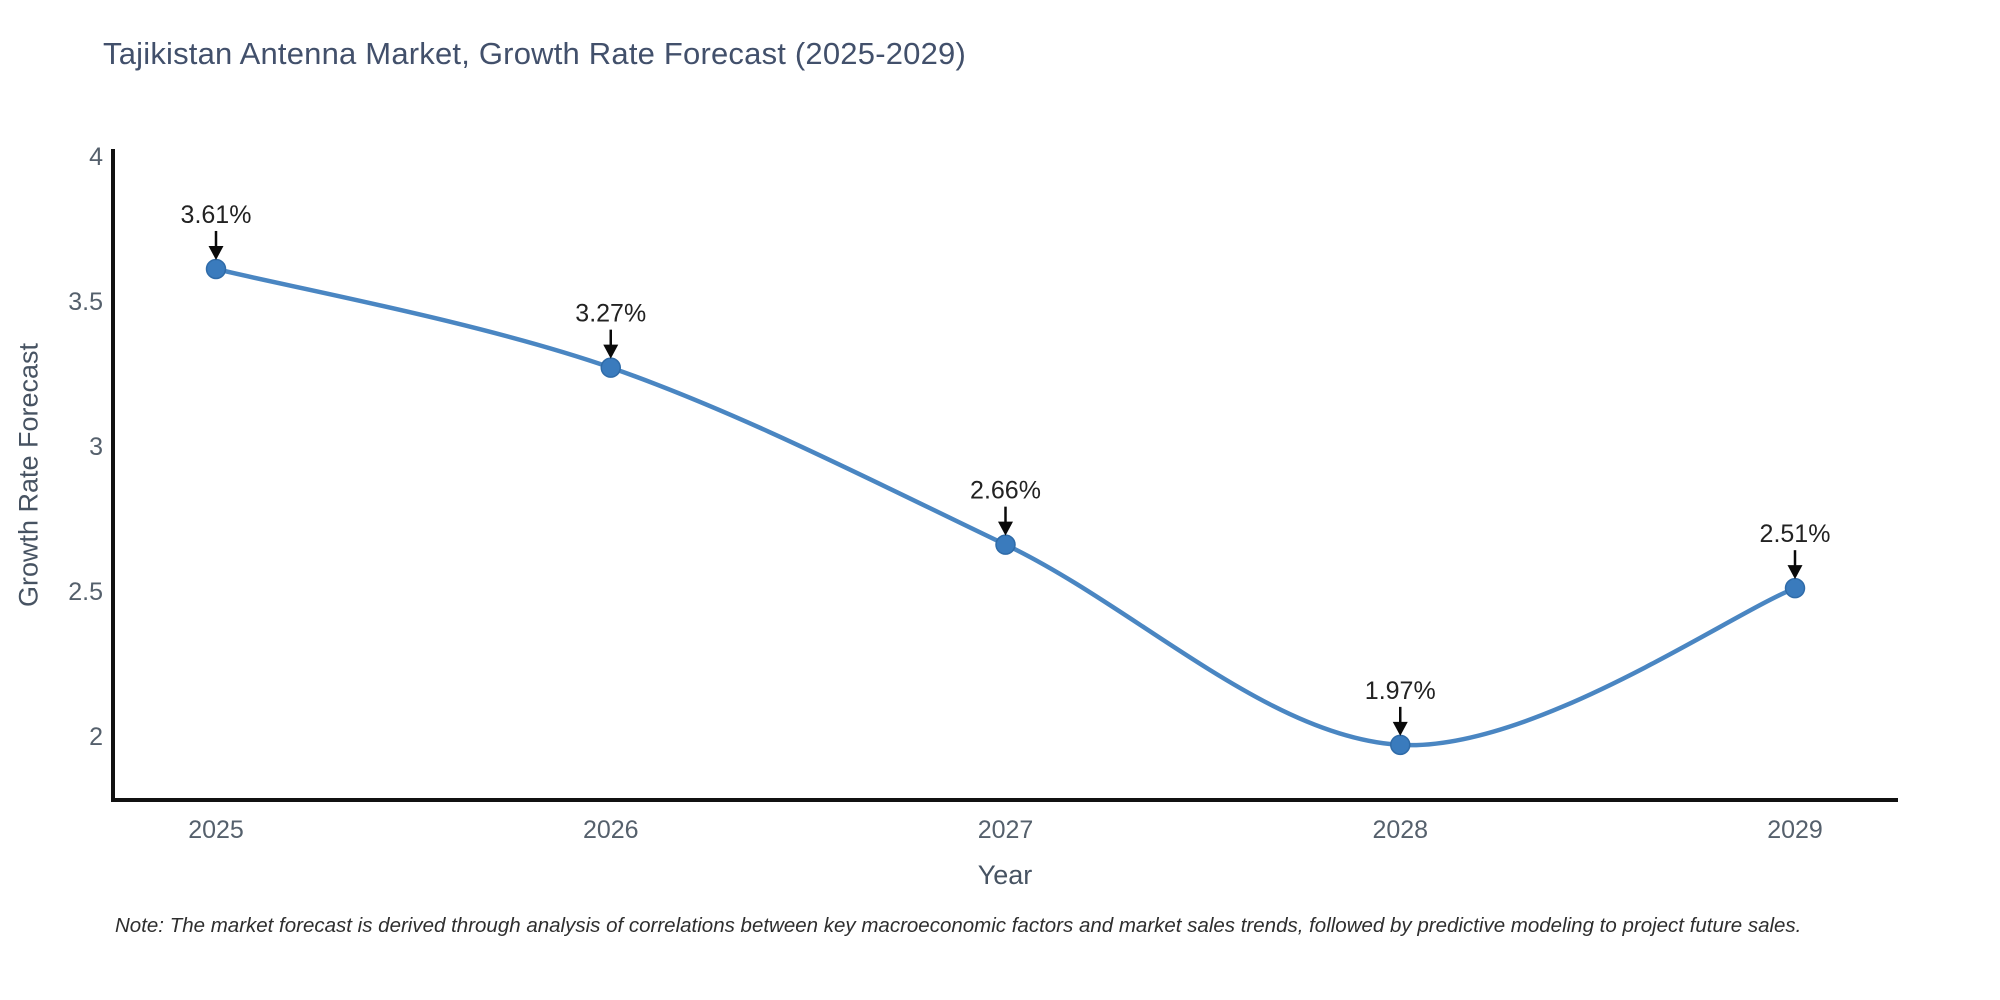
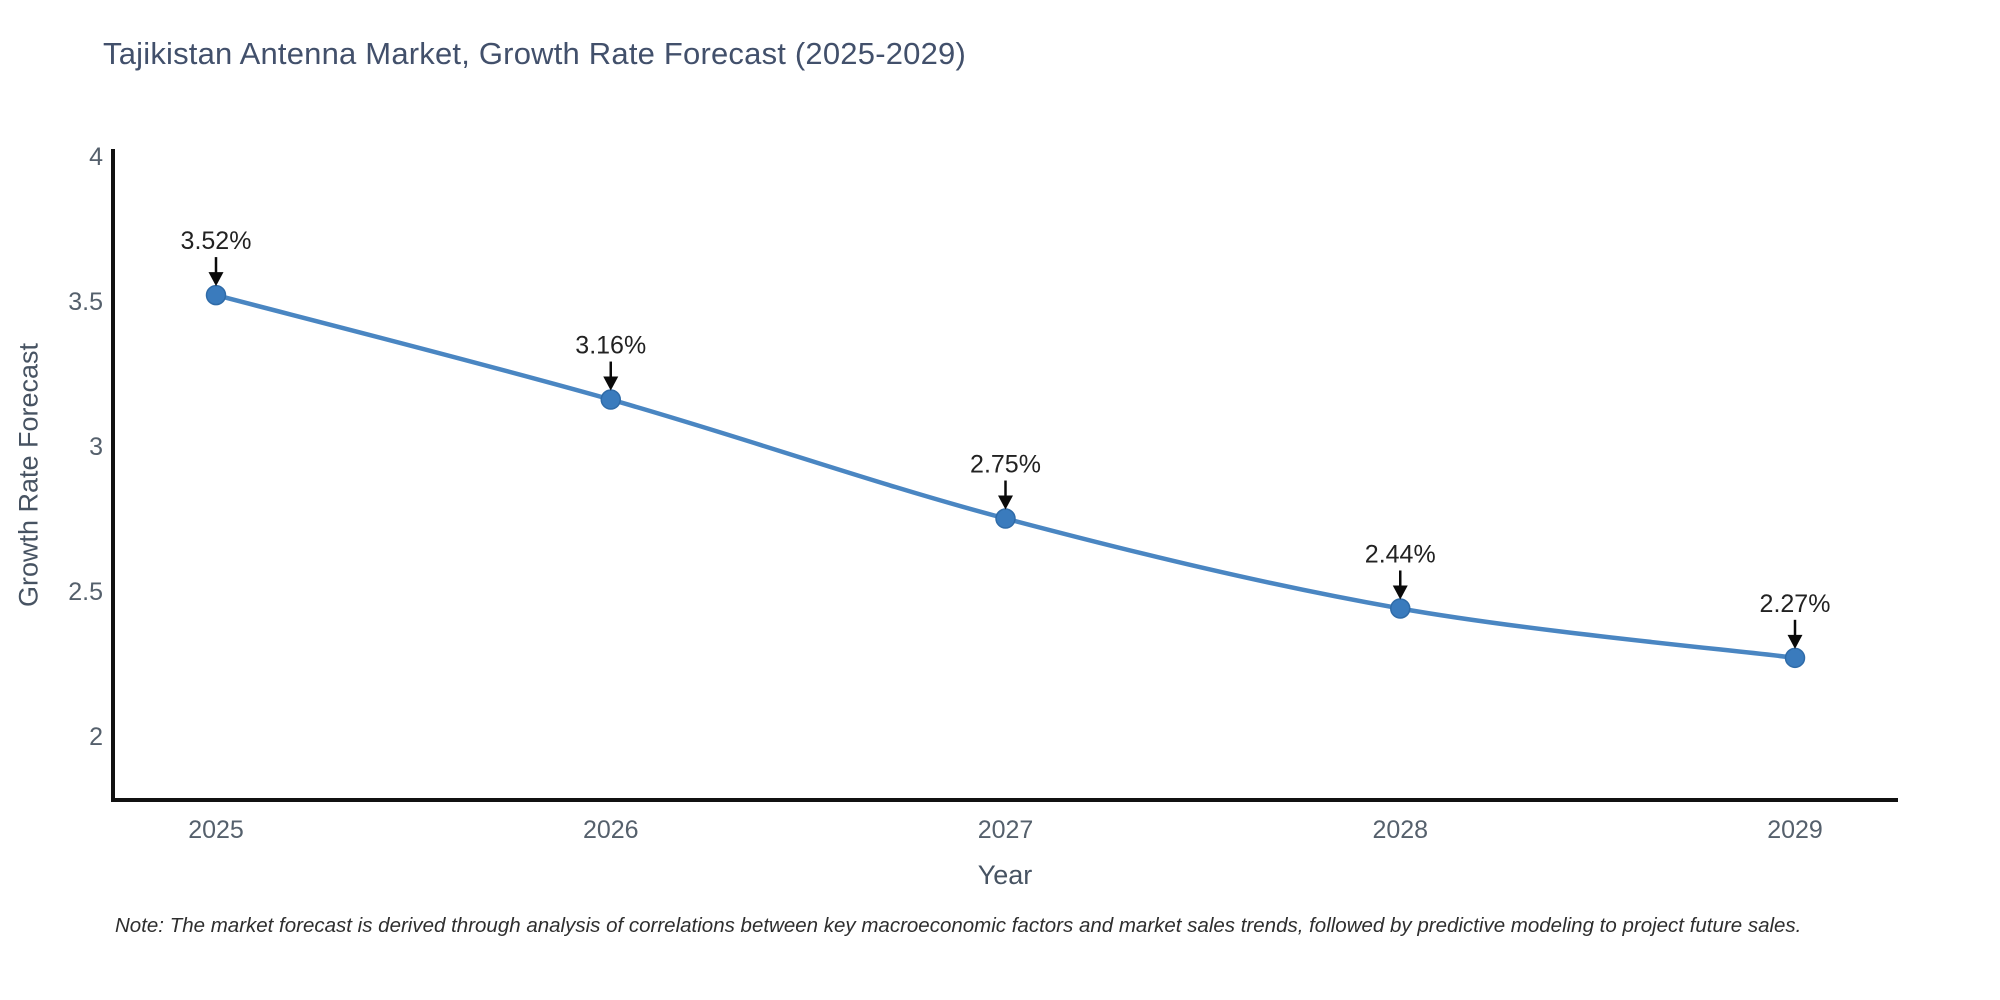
2025: 3.61% -> 3.52%
2026: 3.27% -> 3.16%
2027: 2.66% -> 2.75%
2028: 1.97% -> 2.44%
2029: 2.51% -> 2.27%
